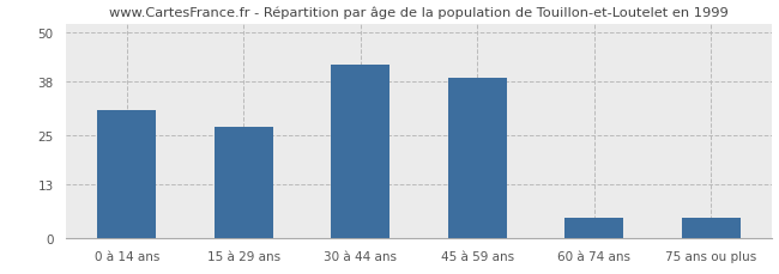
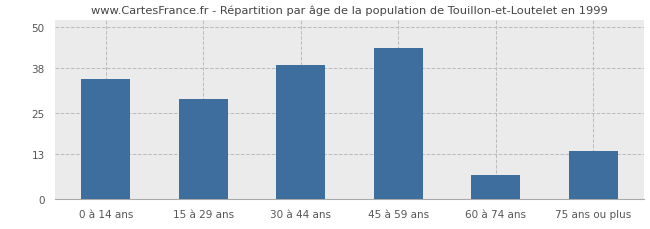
0 à 14 ans: 31 -> 35
15 à 29 ans: 27 -> 29
30 à 44 ans: 42 -> 39
45 à 59 ans: 39 -> 44
60 à 74 ans: 5 -> 7
75 ans ou plus: 5 -> 14
